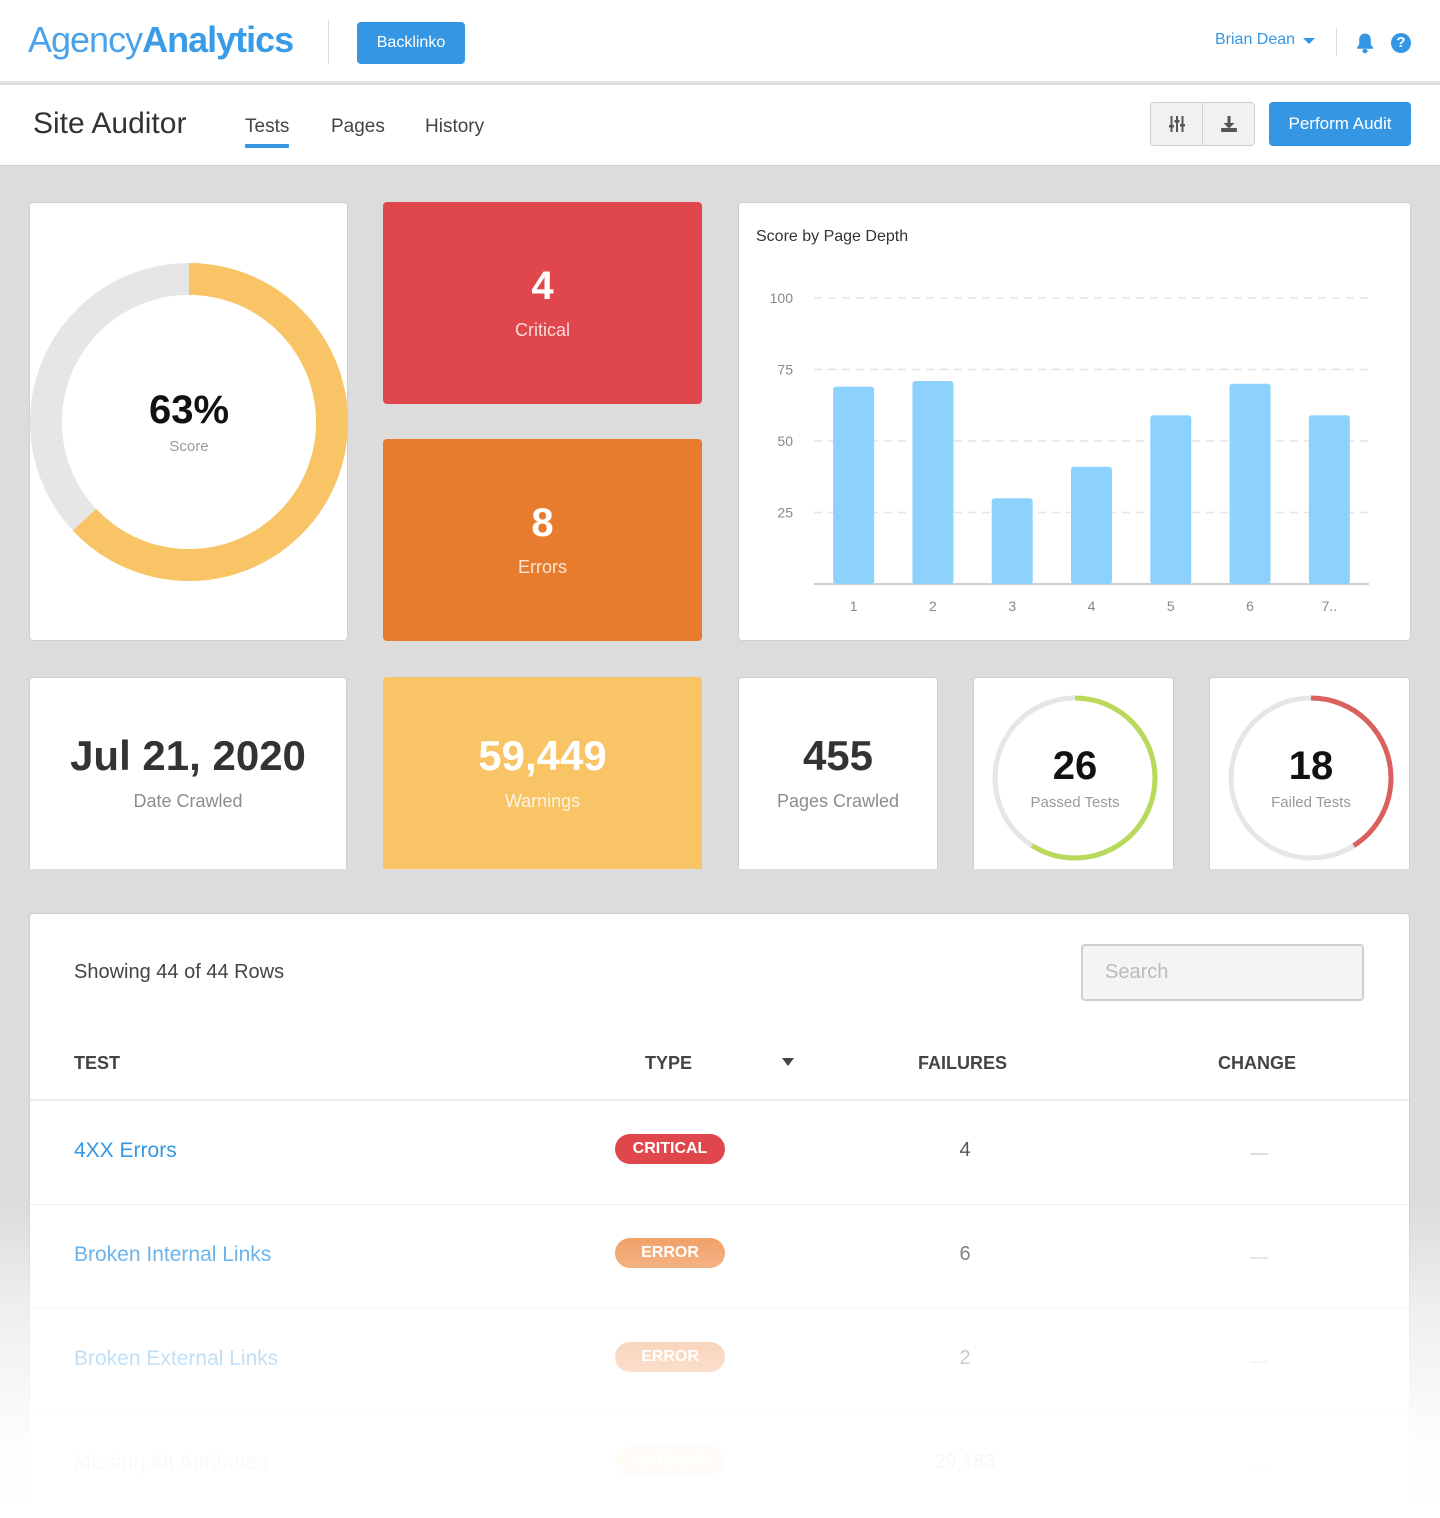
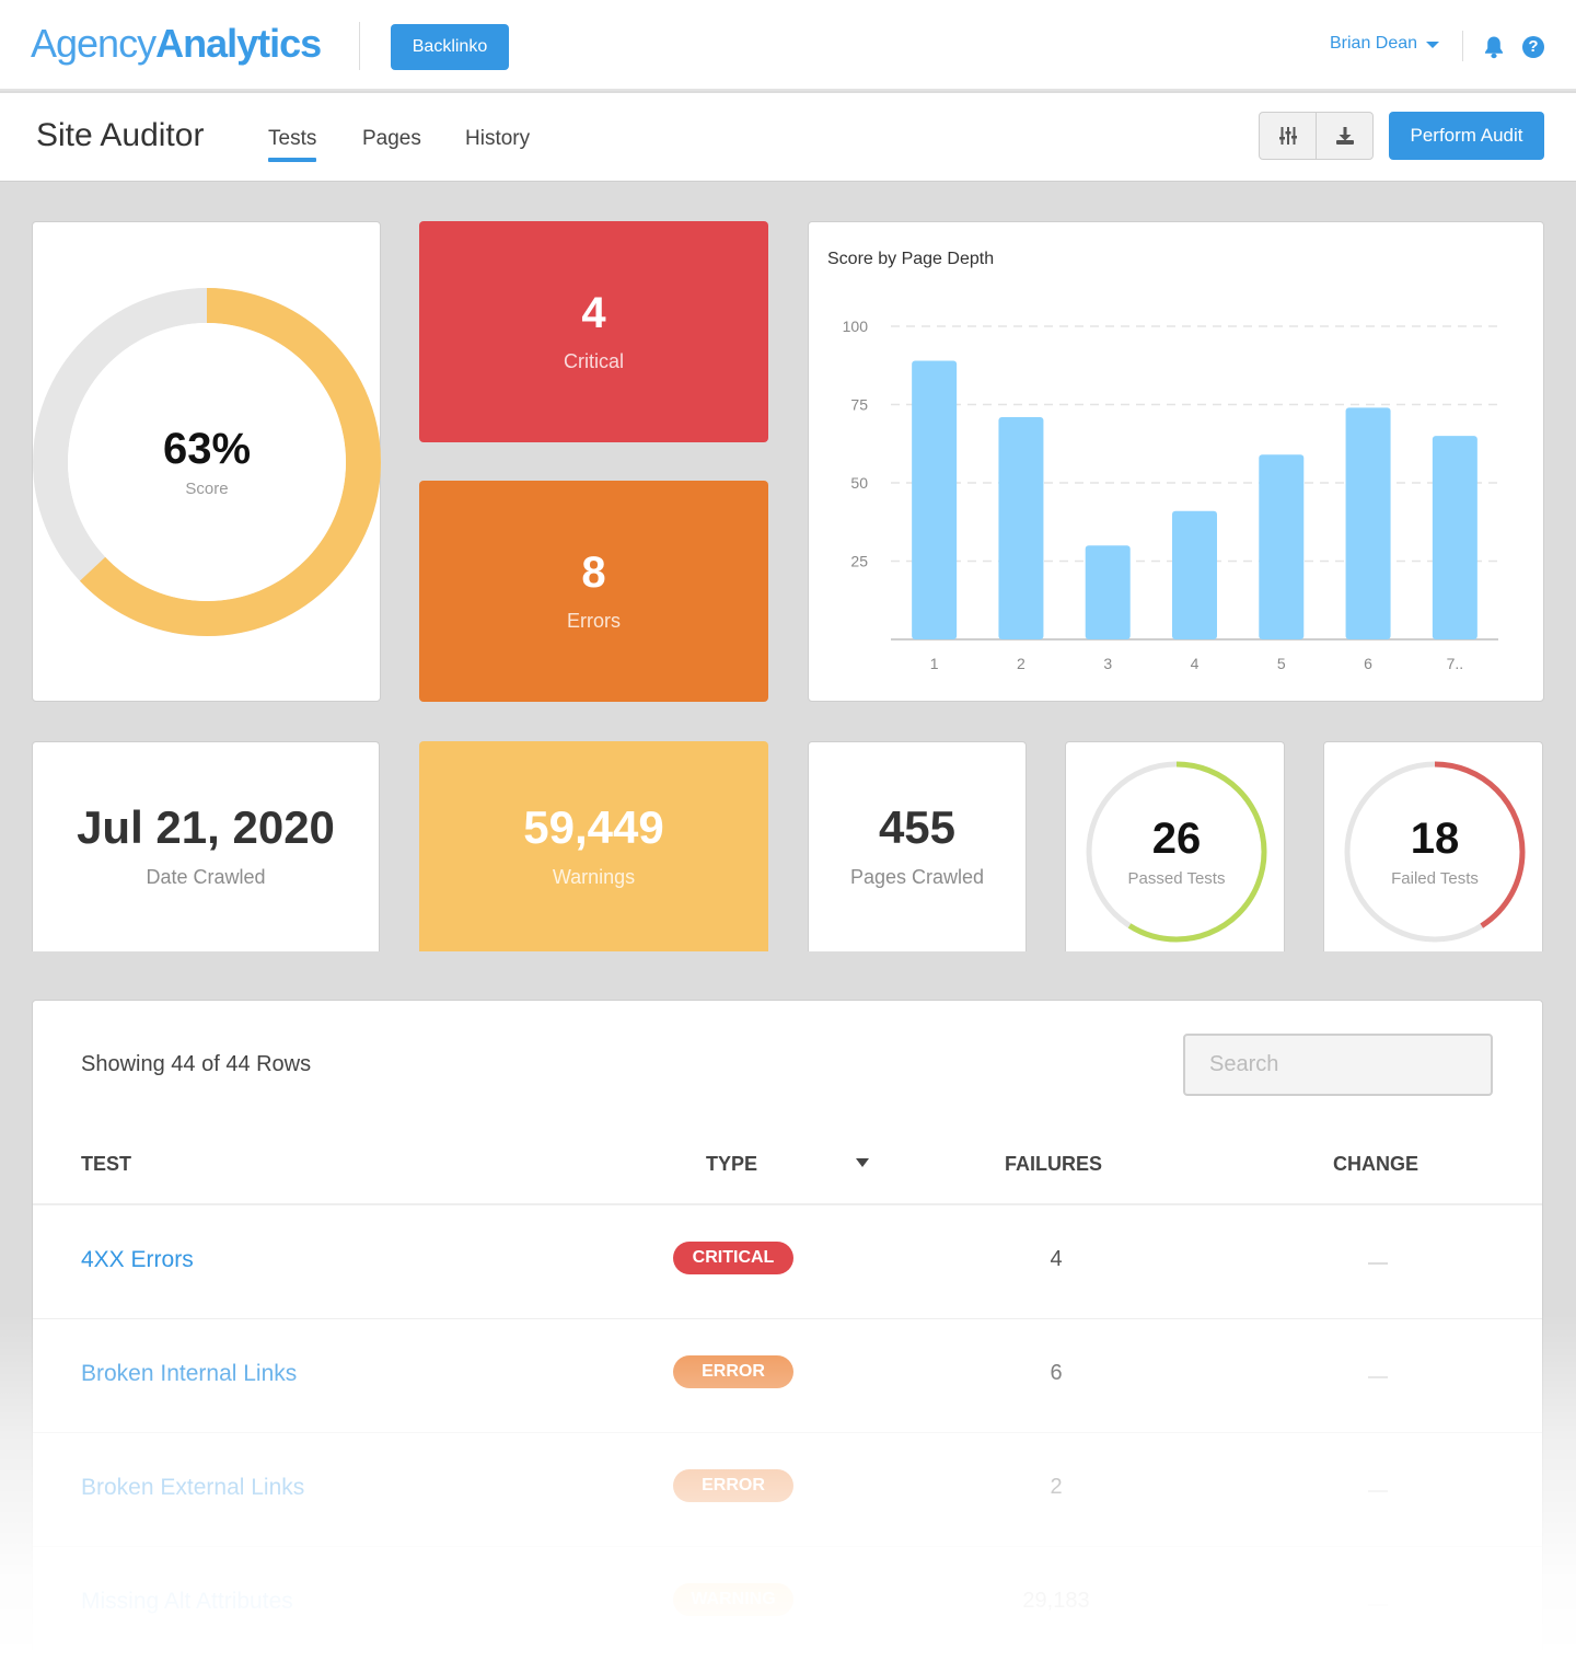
1: 69 -> 89
6: 70 -> 74
7..: 59 -> 65
